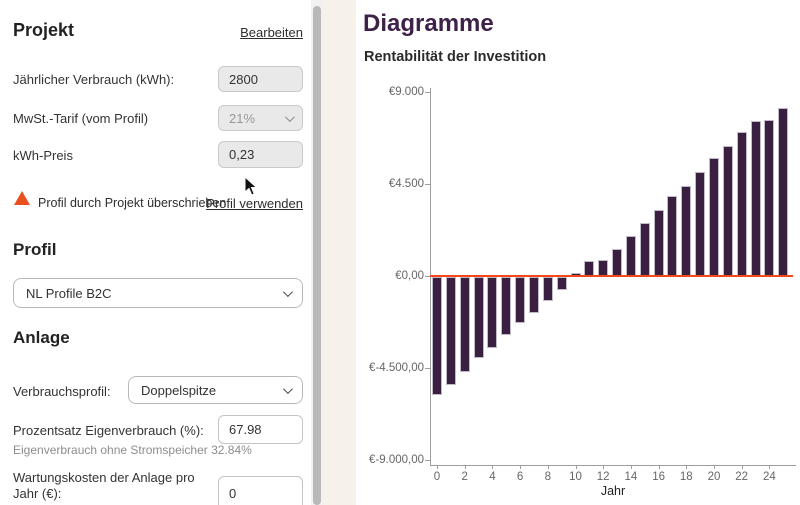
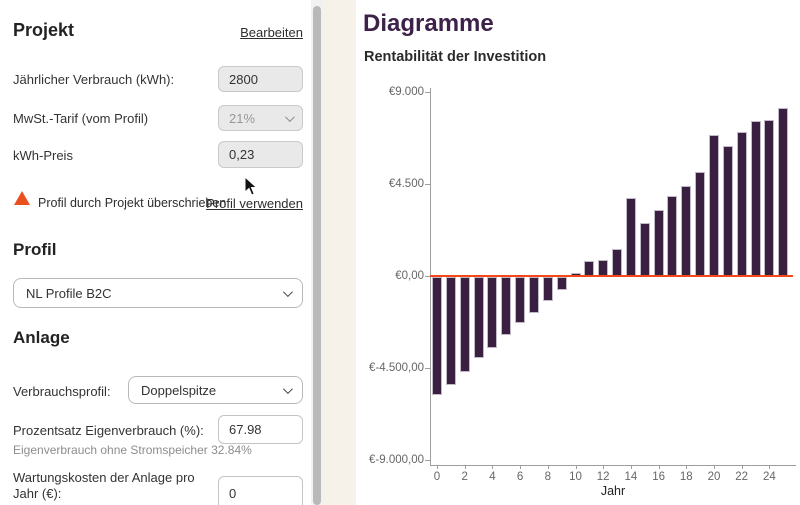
14: €2000 -> €3800
20: €5800 -> €6900
